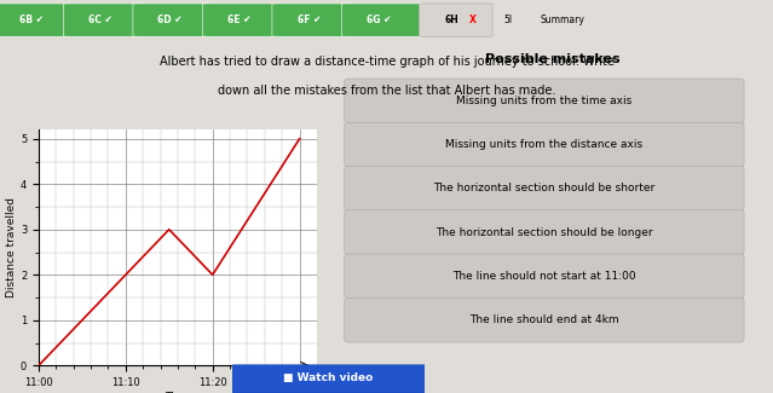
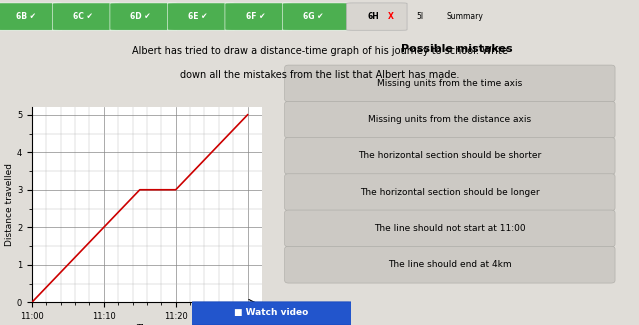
11:20: 2 -> 3
